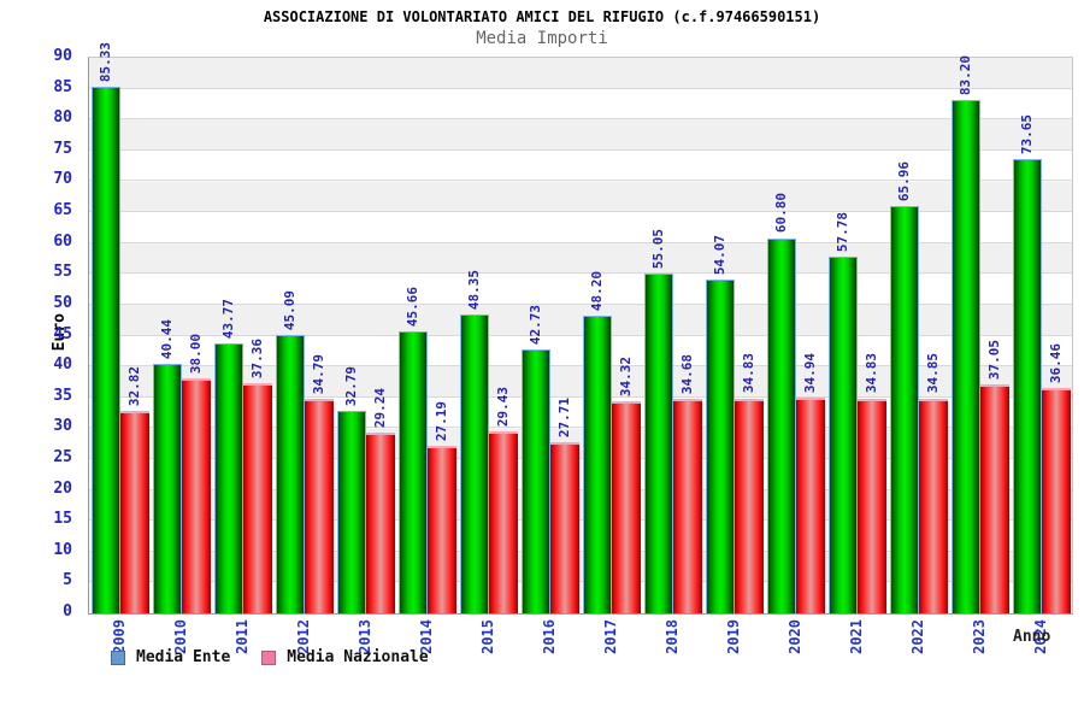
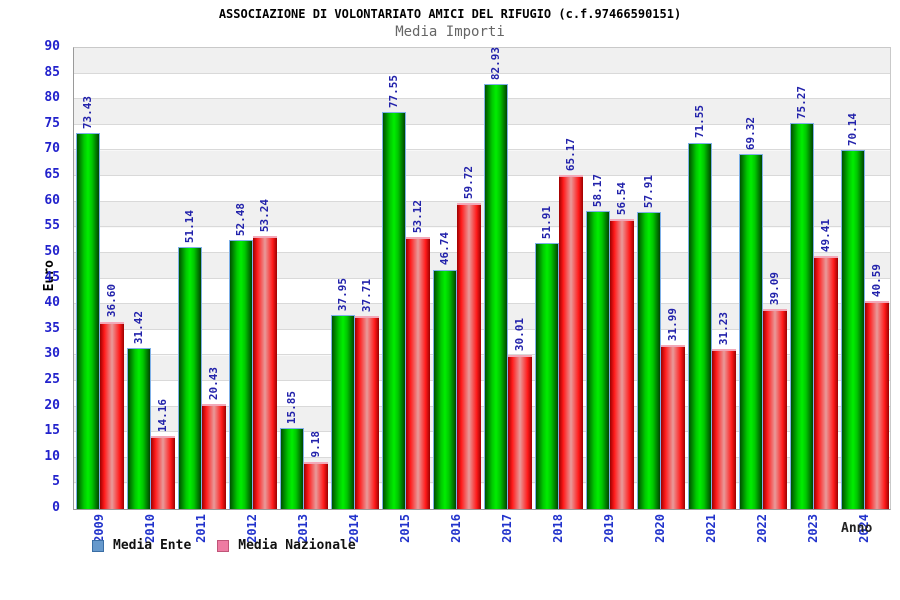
Media Ente/2009: 85.33 -> 73.43
Media Nazionale/2009: 32.82 -> 36.60
Media Ente/2010: 40.44 -> 31.42
Media Nazionale/2010: 38.00 -> 14.16
Media Ente/2011: 43.77 -> 51.14
Media Nazionale/2011: 37.36 -> 20.43
Media Ente/2012: 45.09 -> 52.48
Media Nazionale/2012: 34.79 -> 53.24
Media Ente/2013: 32.79 -> 15.85
Media Nazionale/2013: 29.24 -> 9.18
Media Ente/2014: 45.66 -> 37.95
Media Nazionale/2014: 27.19 -> 37.71
Media Ente/2015: 48.35 -> 77.55
Media Nazionale/2015: 29.43 -> 53.12
Media Ente/2016: 42.73 -> 46.74
Media Nazionale/2016: 27.71 -> 59.72
Media Ente/2017: 48.20 -> 82.93
Media Nazionale/2017: 34.32 -> 30.01
Media Ente/2018: 55.05 -> 51.91
Media Nazionale/2018: 34.68 -> 65.17
Media Ente/2019: 54.07 -> 58.17
Media Nazionale/2019: 34.83 -> 56.54
Media Ente/2020: 60.80 -> 57.91
Media Nazionale/2020: 34.94 -> 31.99
Media Ente/2021: 57.78 -> 71.55
Media Nazionale/2021: 34.83 -> 31.23
Media Ente/2022: 65.96 -> 69.32
Media Nazionale/2022: 34.85 -> 39.09
Media Ente/2023: 83.20 -> 75.27
Media Nazionale/2023: 37.05 -> 49.41
Media Ente/2024: 73.65 -> 70.14
Media Nazionale/2024: 36.46 -> 40.59
